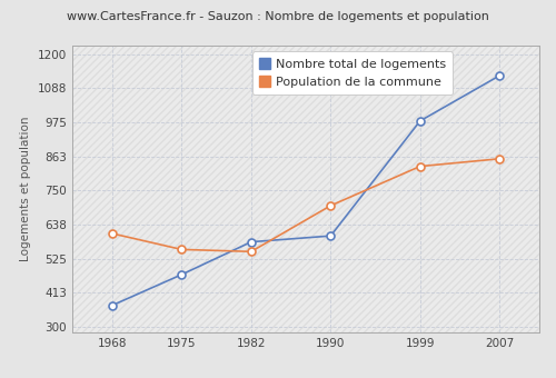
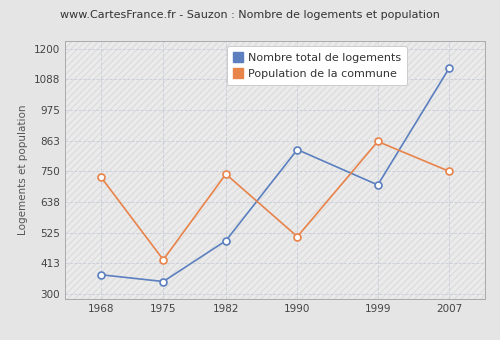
Population de la commune/1968: 608 -> 730
Nombre total de logements/1975: 472 -> 345
Population de la commune/1975: 555 -> 425
Nombre total de logements/1982: 580 -> 495
Population de la commune/1982: 548 -> 740
Nombre total de logements/1990: 600 -> 830
Population de la commune/1990: 700 -> 510
Nombre total de logements/1999: 980 -> 700
Population de la commune/1999: 830 -> 860
Population de la commune/2007: 855 -> 750
